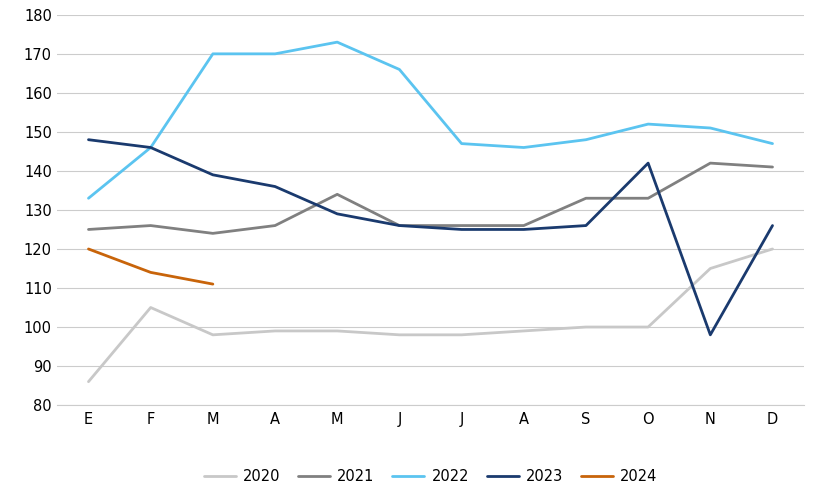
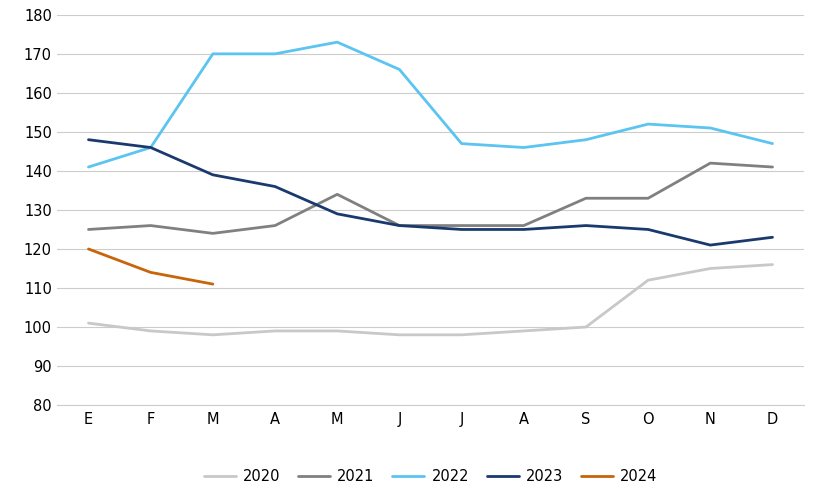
2020/E: 86 -> 101
2022/E: 133 -> 141
2020/F: 105 -> 99
2020/O: 100 -> 112
2023/O: 142 -> 125
2023/N: 98 -> 121
2020/D: 120 -> 116
2023/D: 126 -> 123
